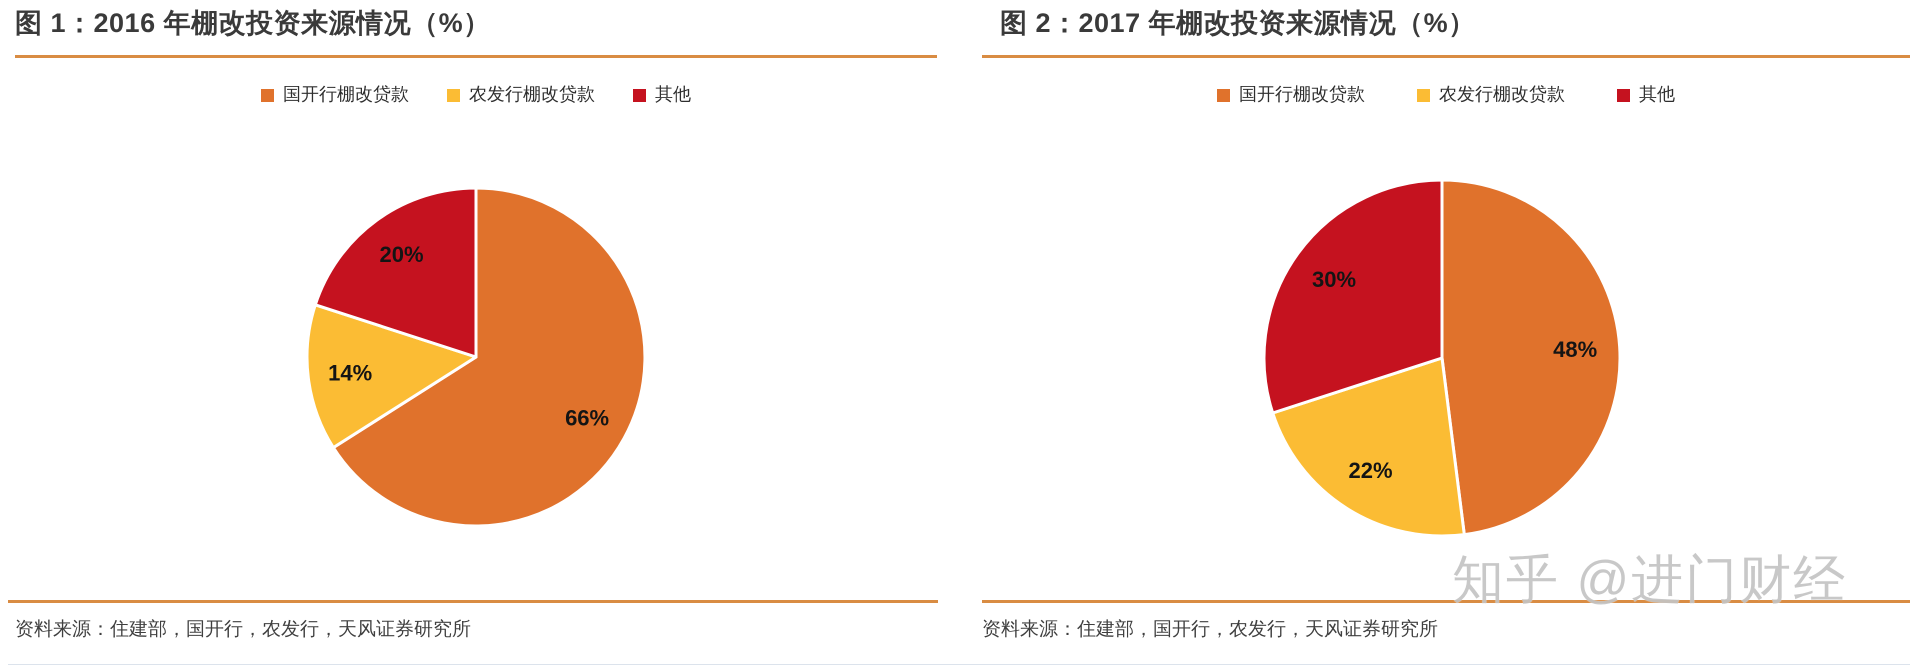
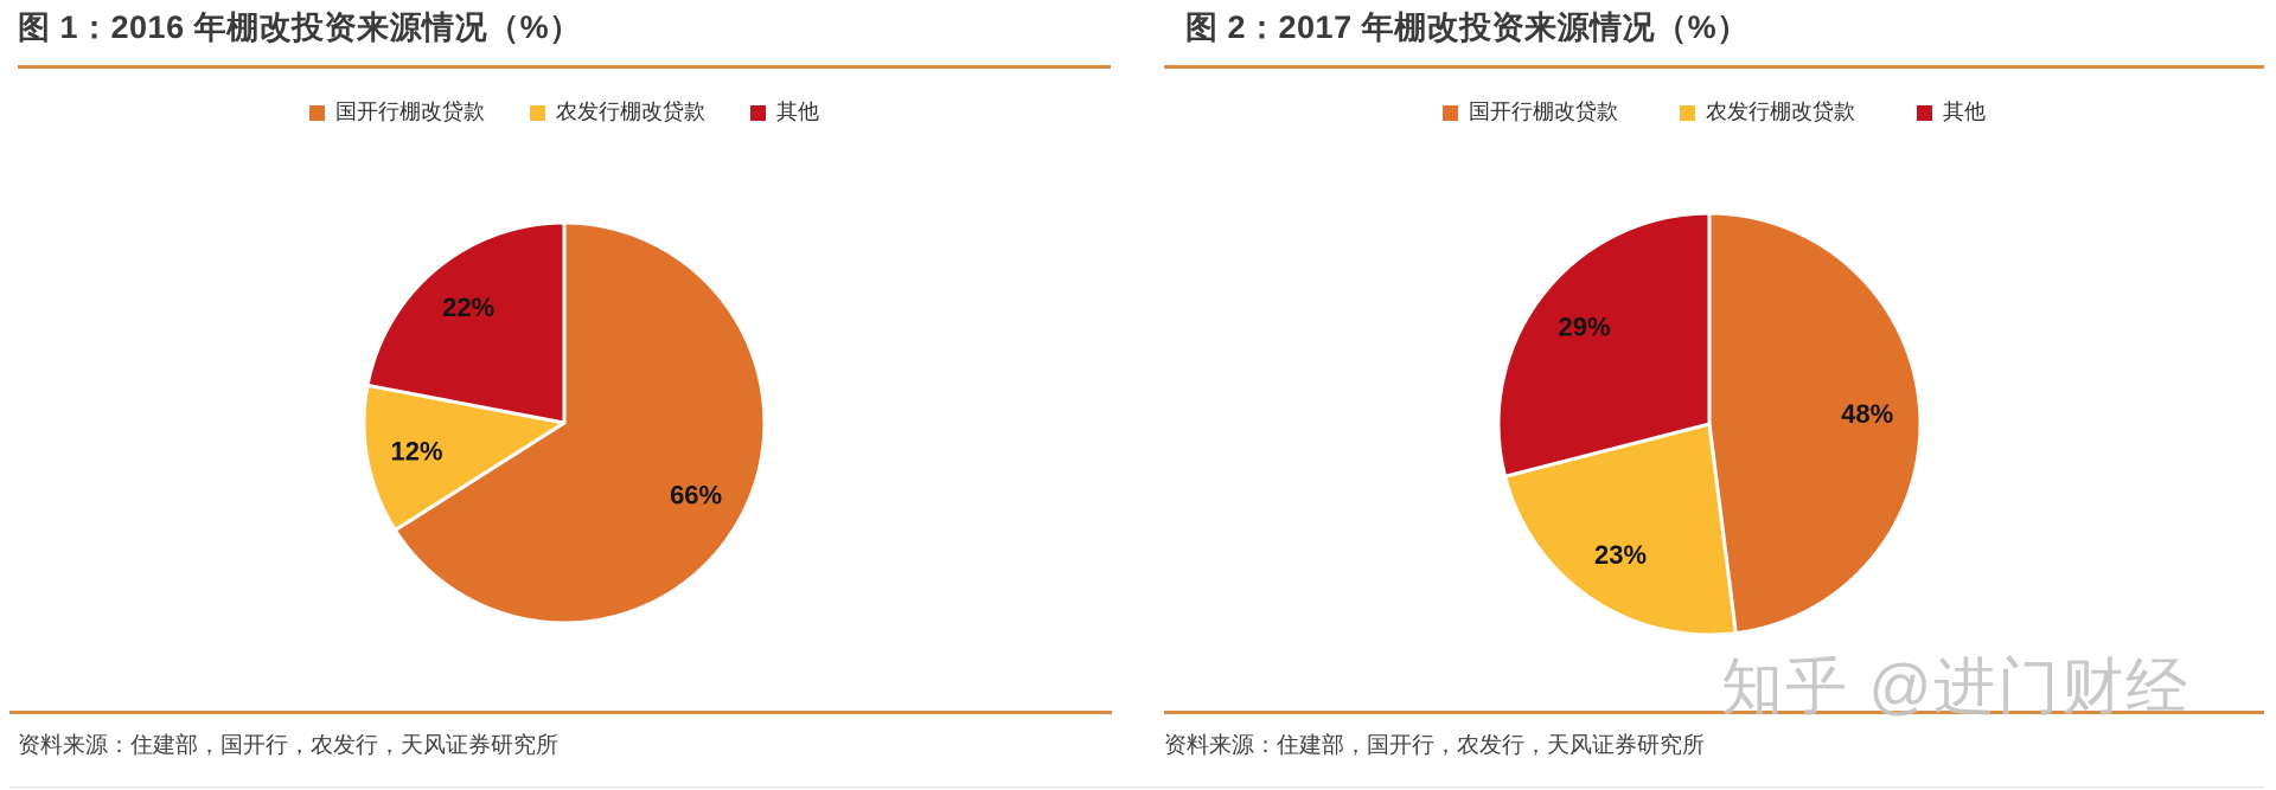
图 1：2016 年棚改投资来源情况（%）/农发行棚改贷款: 14% -> 12%
图 1：2016 年棚改投资来源情况（%）/其他: 20% -> 22%
图 2：2017 年棚改投资来源情况（%）/农发行棚改贷款: 22% -> 23%
图 2：2017 年棚改投资来源情况（%）/其他: 30% -> 29%
